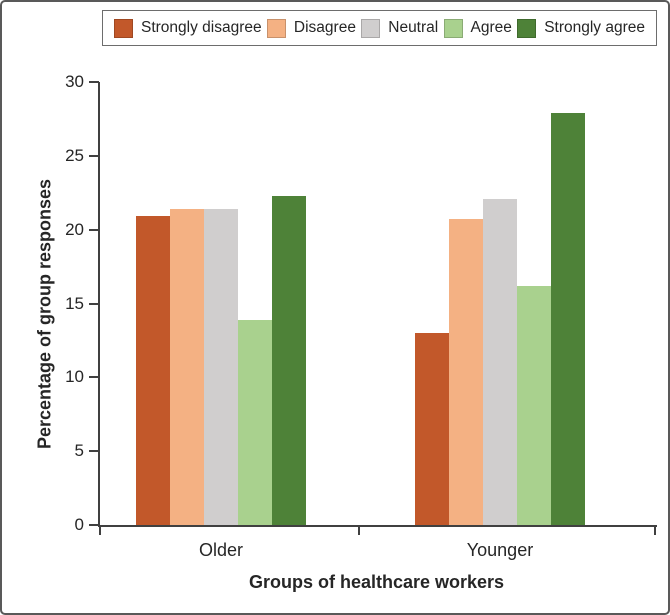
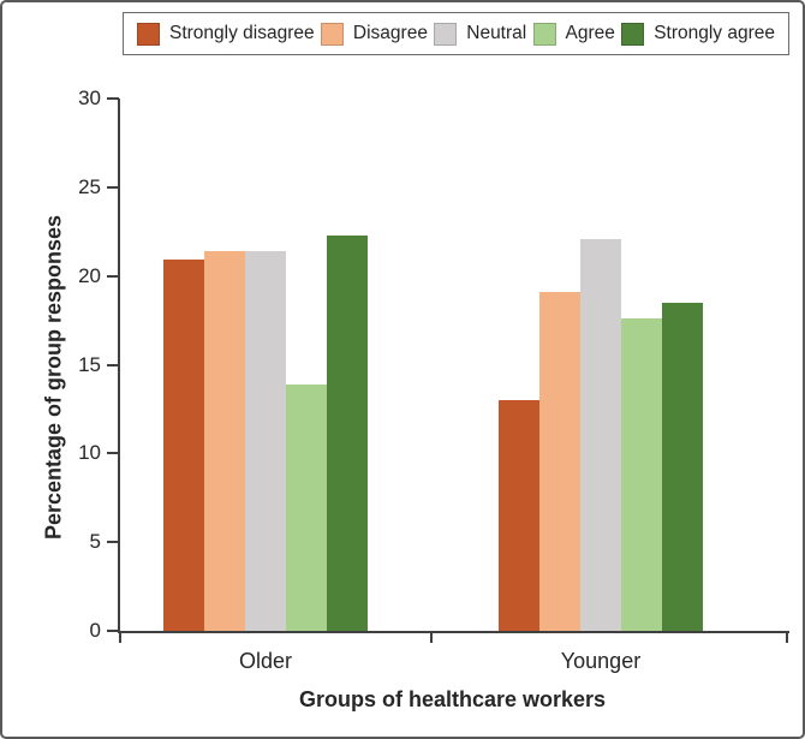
Disagree/Younger: 20.7 -> 19.1
Agree/Younger: 16.2 -> 17.6
Strongly agree/Younger: 27.9 -> 18.5
